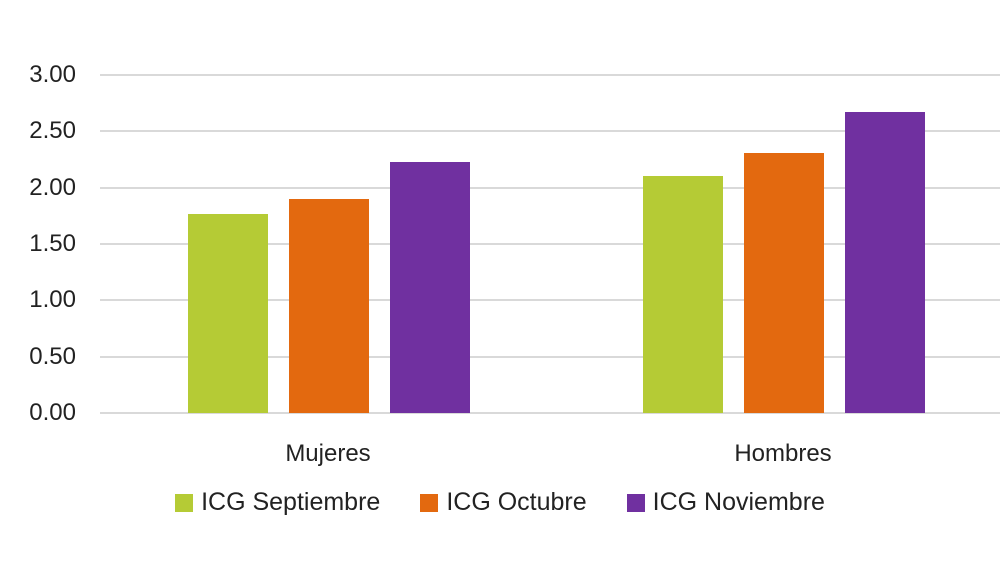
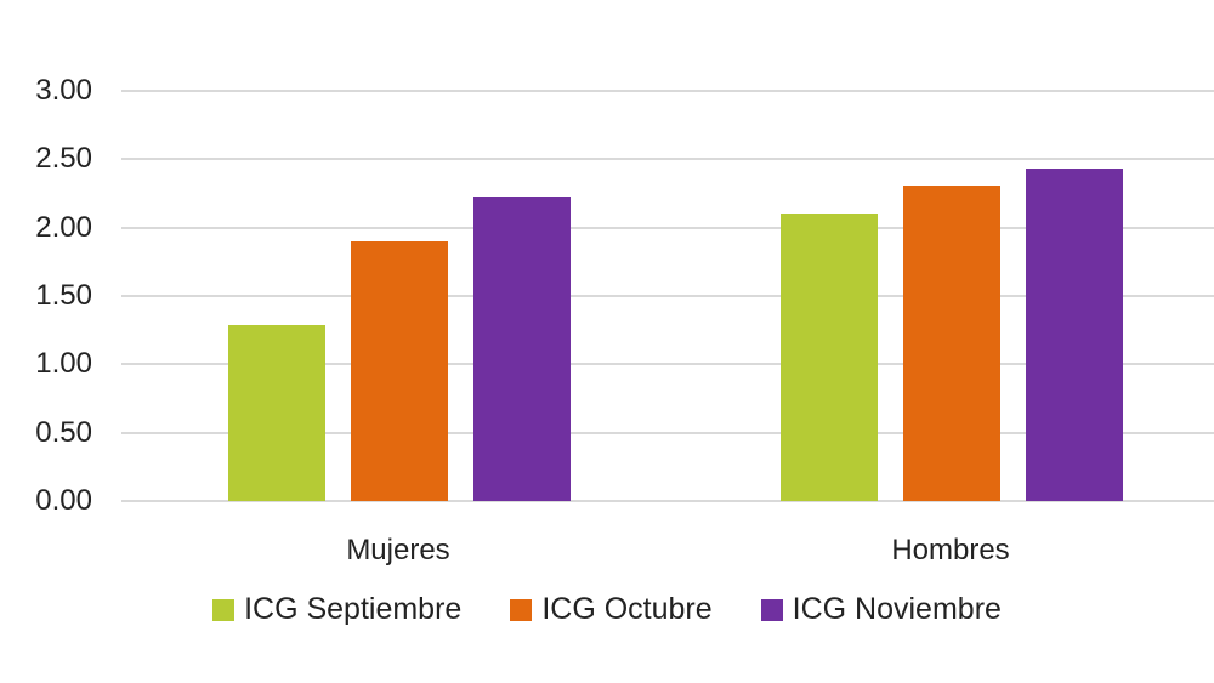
ICG Septiembre/Mujeres: 1.77 -> 1.29
ICG Noviembre/Hombres: 2.67 -> 2.43
